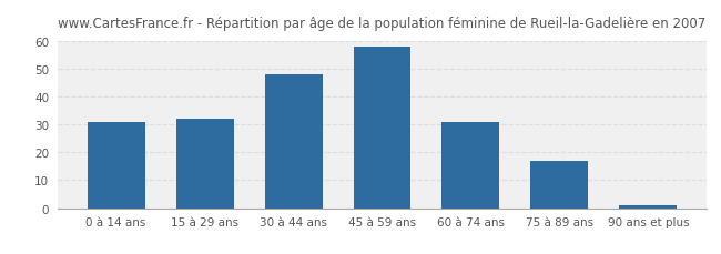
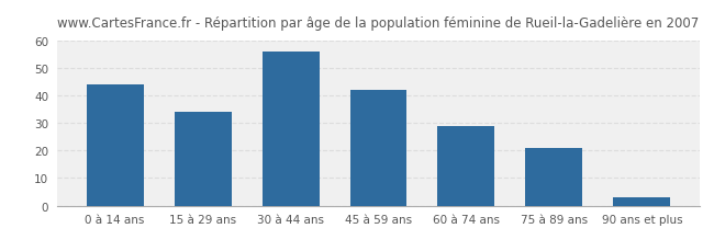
0 à 14 ans: 31 -> 44
15 à 29 ans: 32 -> 34
30 à 44 ans: 48 -> 56
45 à 59 ans: 58 -> 42
60 à 74 ans: 31 -> 29
75 à 89 ans: 17 -> 21
90 ans et plus: 1 -> 3
